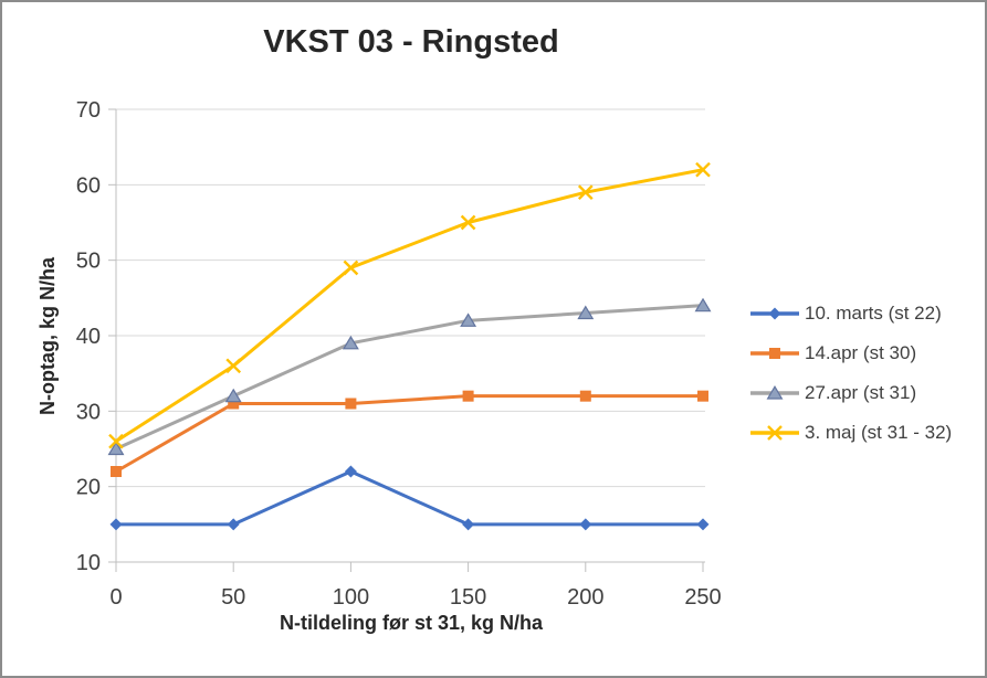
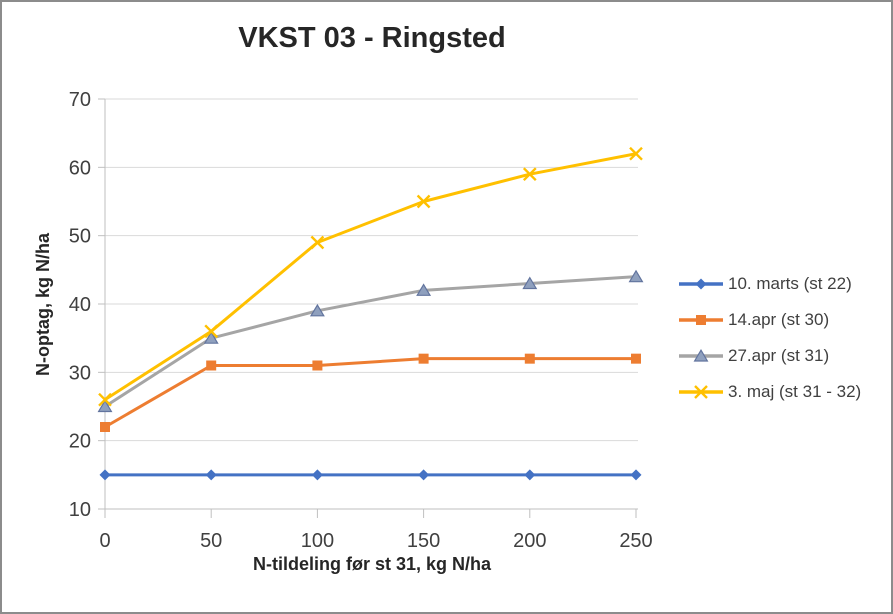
27.apr (st 31)/50: 32 -> 35
10. marts (st 22)/100: 22 -> 15
